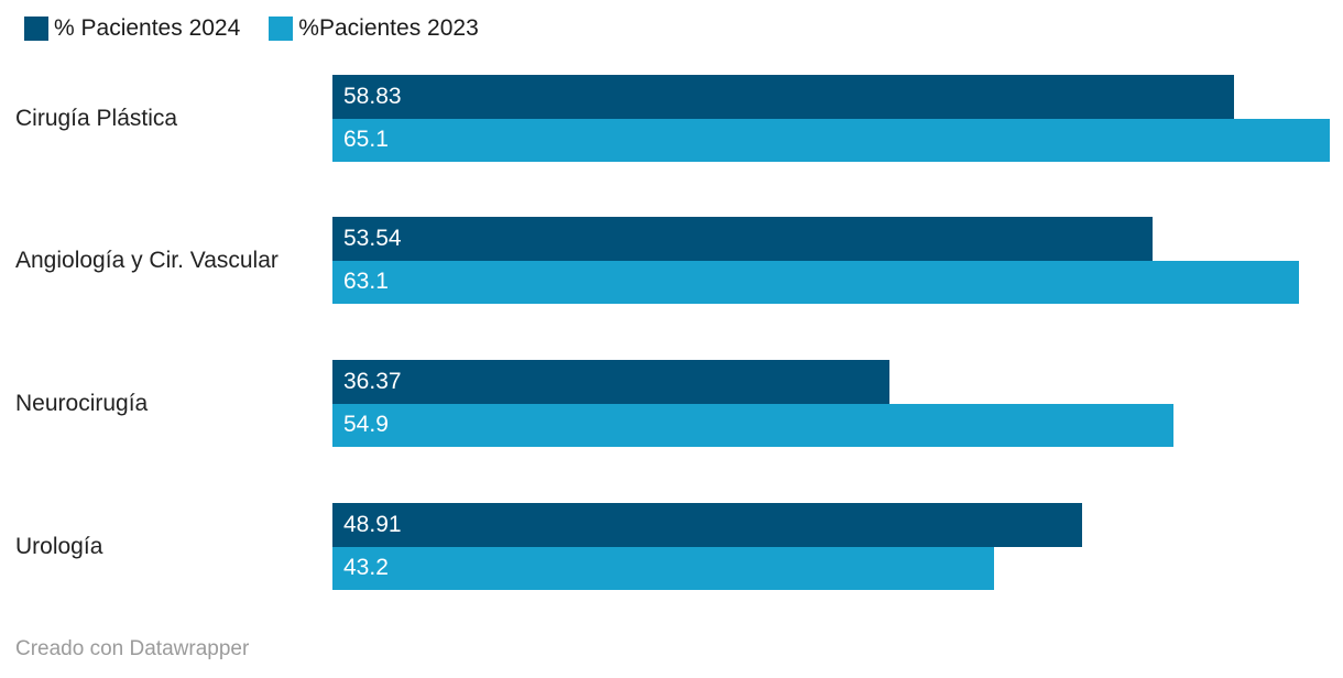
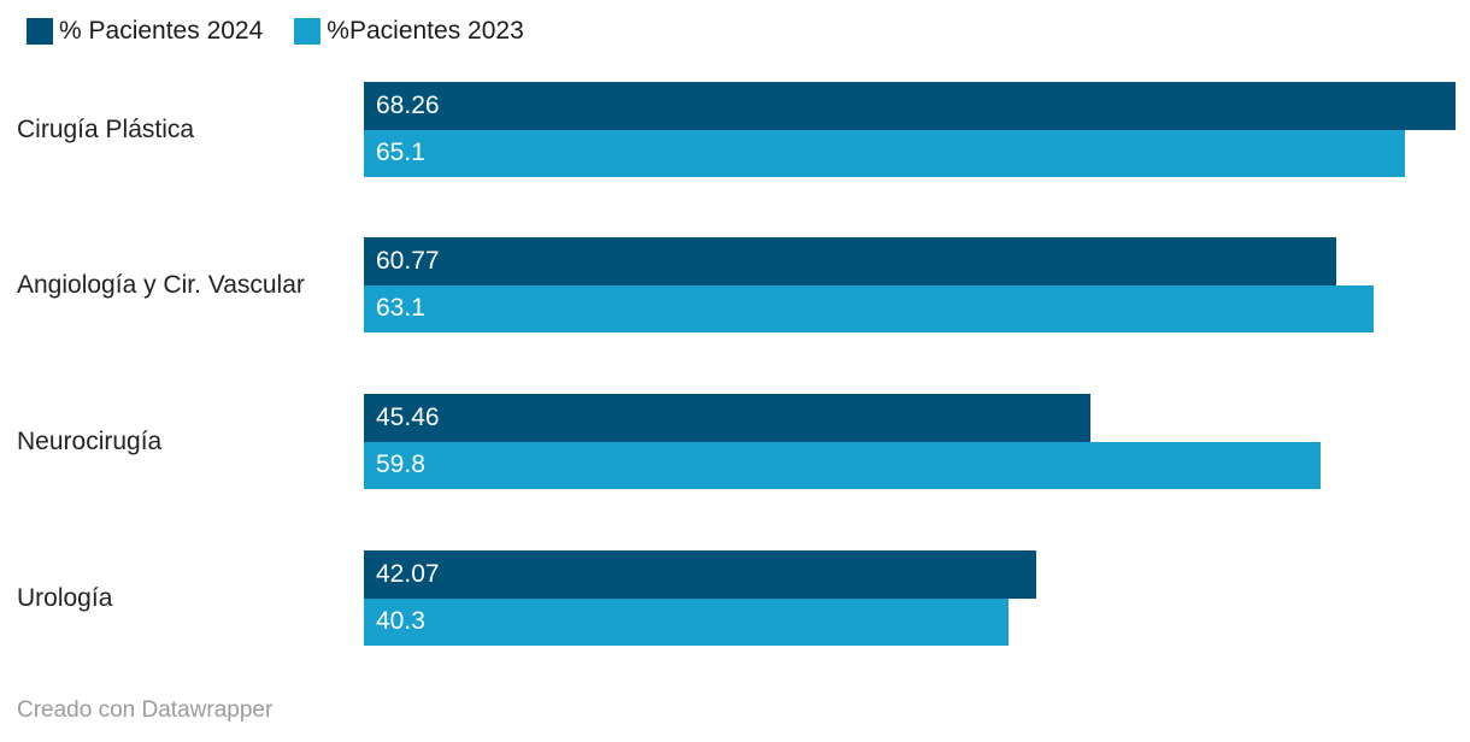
% Pacientes 2024/Cirugía Plástica: 58.83 -> 68.26
% Pacientes 2024/Angiología y Cir. Vascular: 53.54 -> 60.77
% Pacientes 2024/Neurocirugía: 36.37 -> 45.46
%Pacientes 2023/Neurocirugía: 54.9 -> 59.8
% Pacientes 2024/Urología: 48.91 -> 42.07
%Pacientes 2023/Urología: 43.2 -> 40.3
